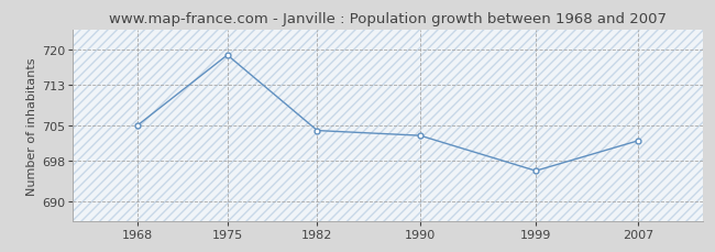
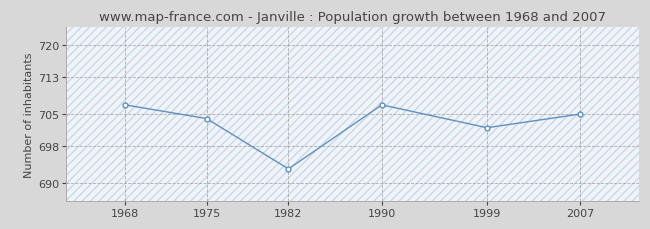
1968: 705 -> 707
1975: 719 -> 704
1982: 704 -> 693
1990: 703 -> 707
1999: 696 -> 702
2007: 702 -> 705
